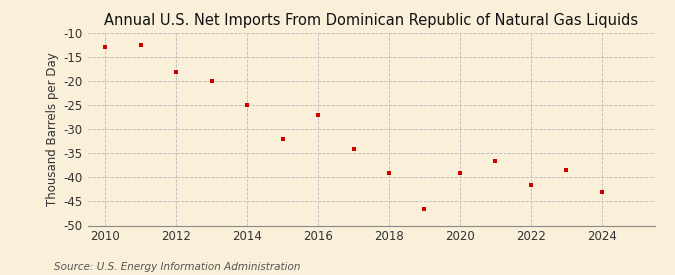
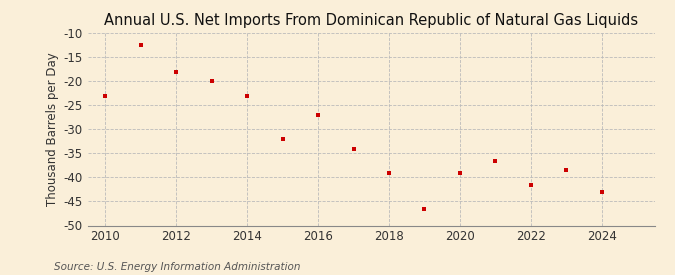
2010: -13.0 -> -23.0
2014: -25.0 -> -23.0
